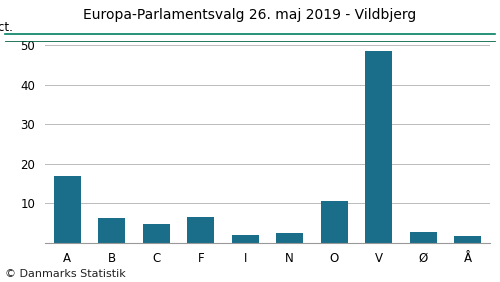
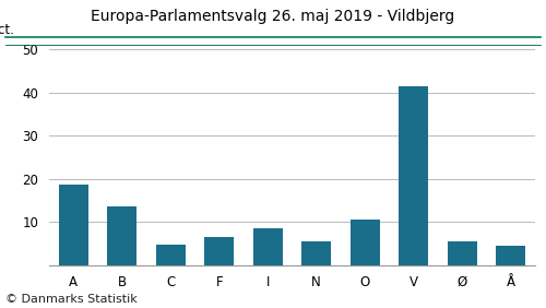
A: 16.8 -> 18.5
B: 6.2 -> 13.5
I: 2.0 -> 8.5
N: 2.5 -> 5.5
V: 48.5 -> 41.5
Ø: 2.6 -> 5.5
Å: 1.6 -> 4.5
